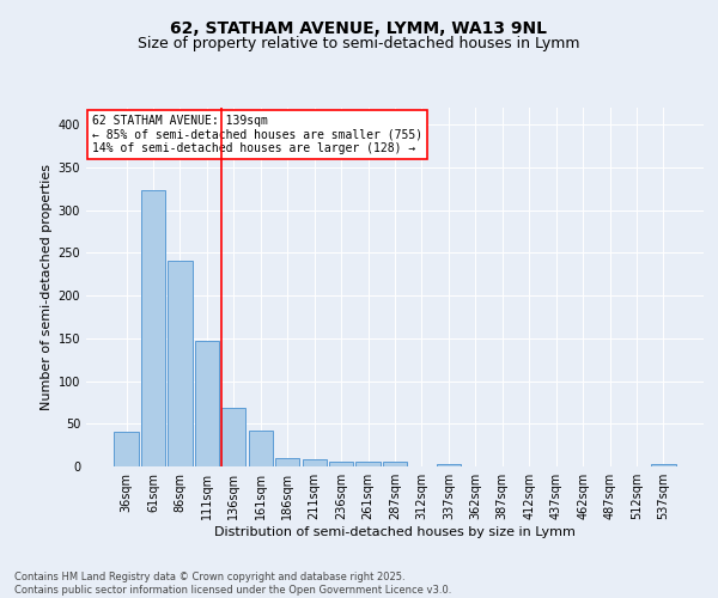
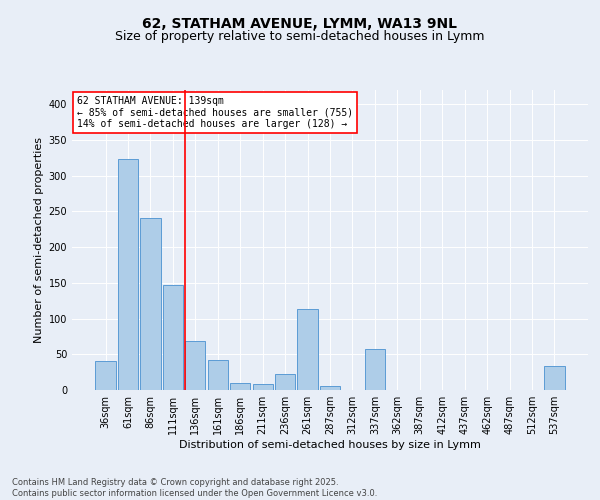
236sqm: 5 -> 22
261sqm: 5 -> 114
337sqm: 3 -> 58
537sqm: 3 -> 34
